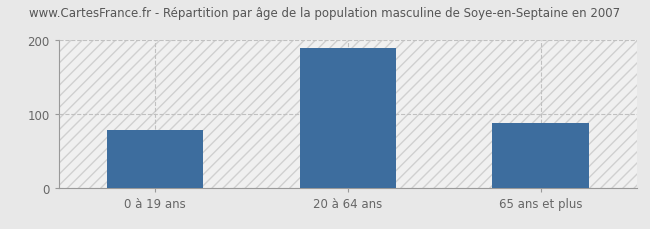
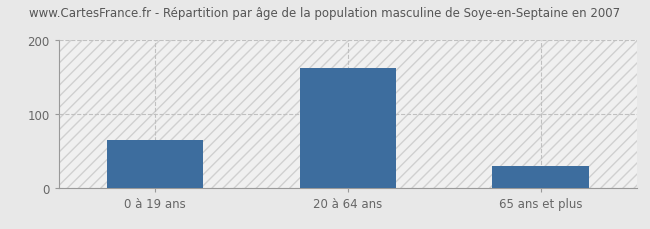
0 à 19 ans: 78 -> 65
20 à 64 ans: 190 -> 163
65 ans et plus: 88 -> 30
